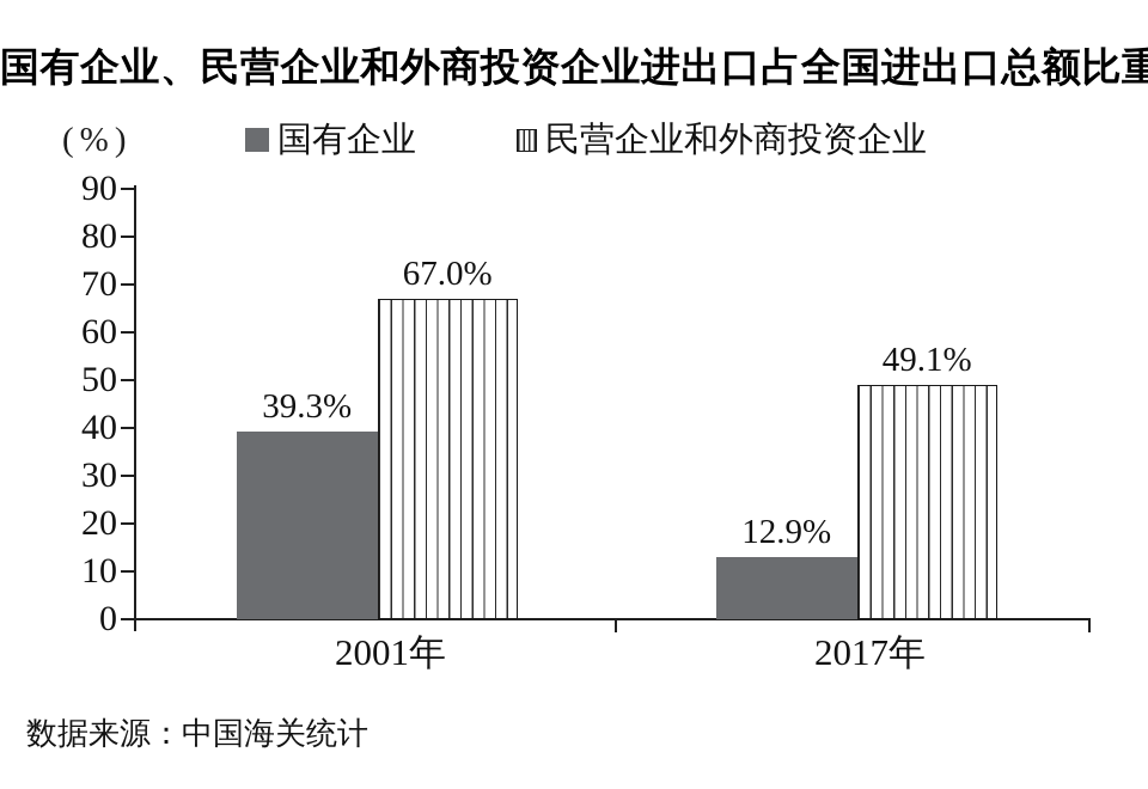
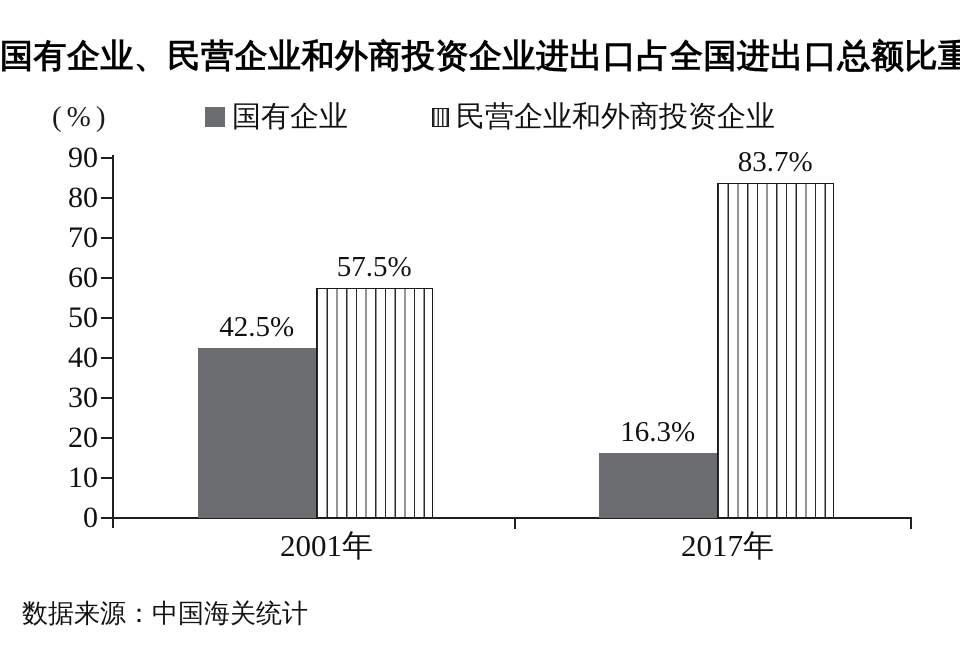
国有企业/2001年: 39.3% -> 42.5%
民营企业和外商投资企业/2001年: 67.0% -> 57.5%
国有企业/2017年: 12.9% -> 16.3%
民营企业和外商投资企业/2017年: 49.1% -> 83.7%
